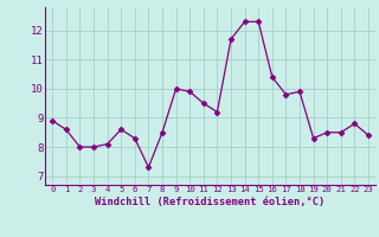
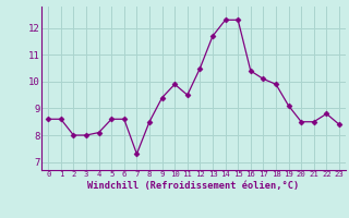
0: 8.9 -> 8.6
6: 8.3 -> 8.6
9: 10.0 -> 9.4
12: 9.2 -> 10.5
17: 9.8 -> 10.1
19: 8.3 -> 9.1
